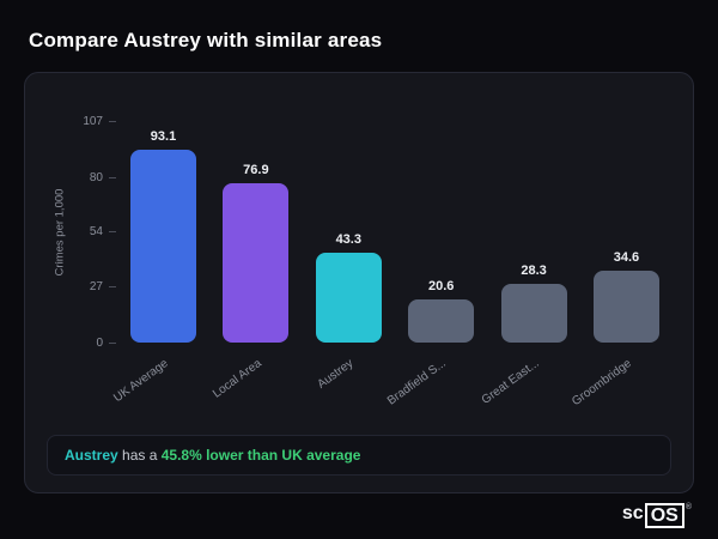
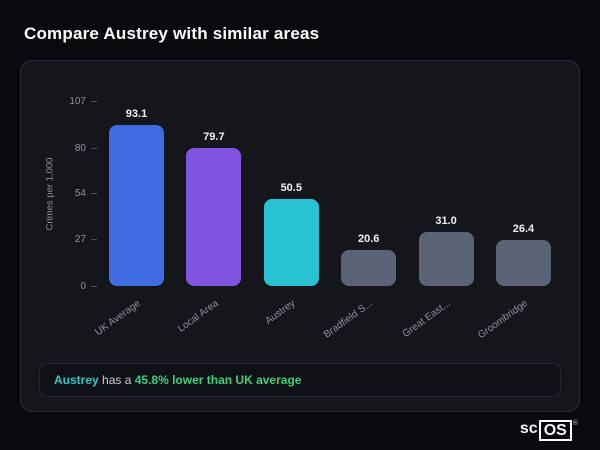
Local Area: 76.9 -> 79.7
Austrey: 43.3 -> 50.5
Great East...: 28.3 -> 31.0
Groombridge: 34.6 -> 26.4
